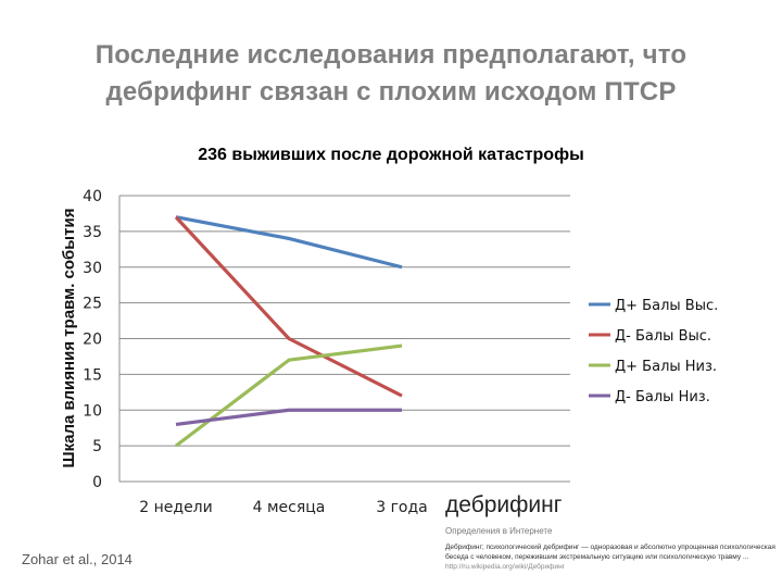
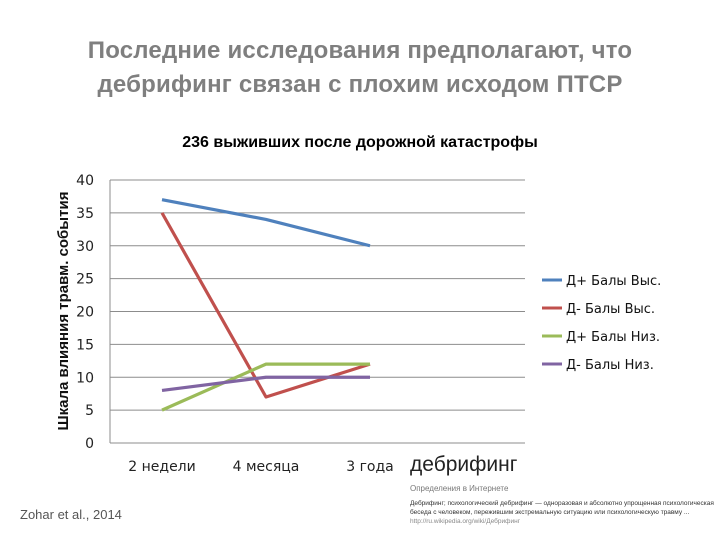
Д- Балы Выс./2 недели: 37 -> 35
Д- Балы Выс./4 месяца: 20 -> 7
Д+ Балы Низ./4 месяца: 17 -> 12
Д+ Балы Низ./3 года: 19 -> 12
